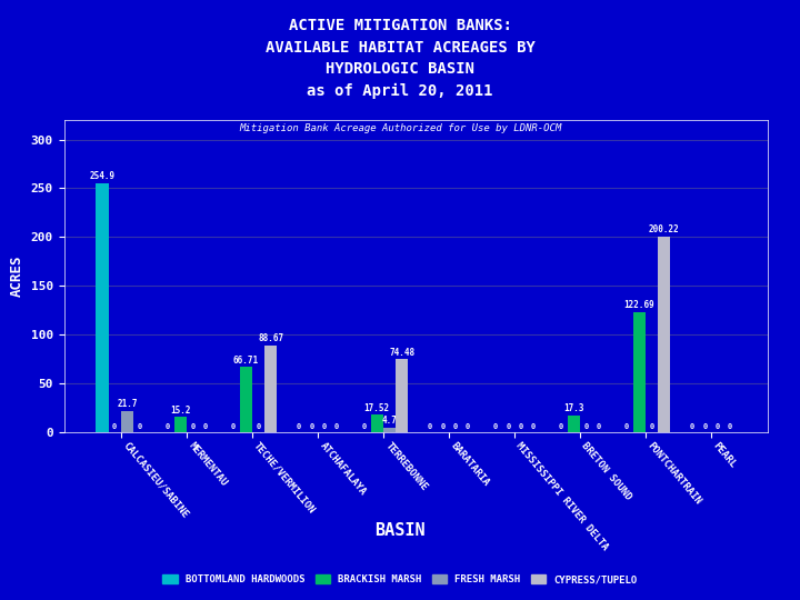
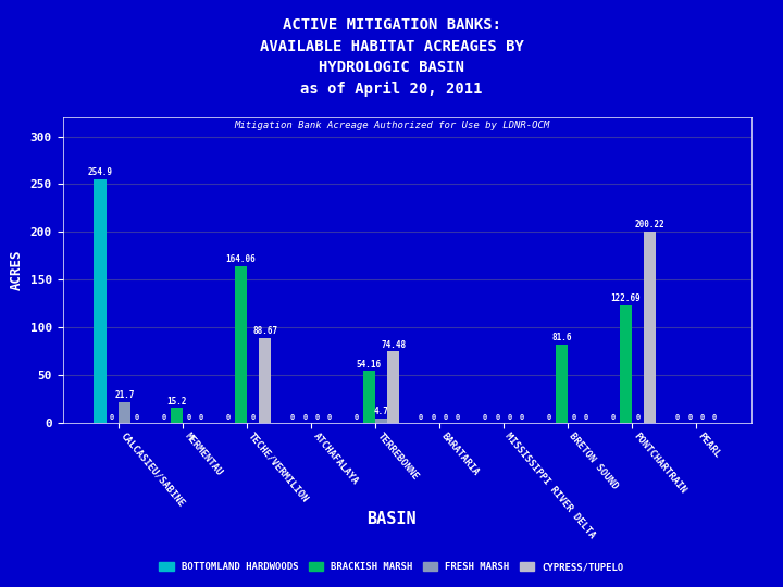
BRACKISH MARSH/TECHE/VERMILION: 66.71 -> 164.06
BRACKISH MARSH/TERREBONNE: 17.52 -> 54.16
BRACKISH MARSH/BRETON SOUND: 17.3 -> 81.6
